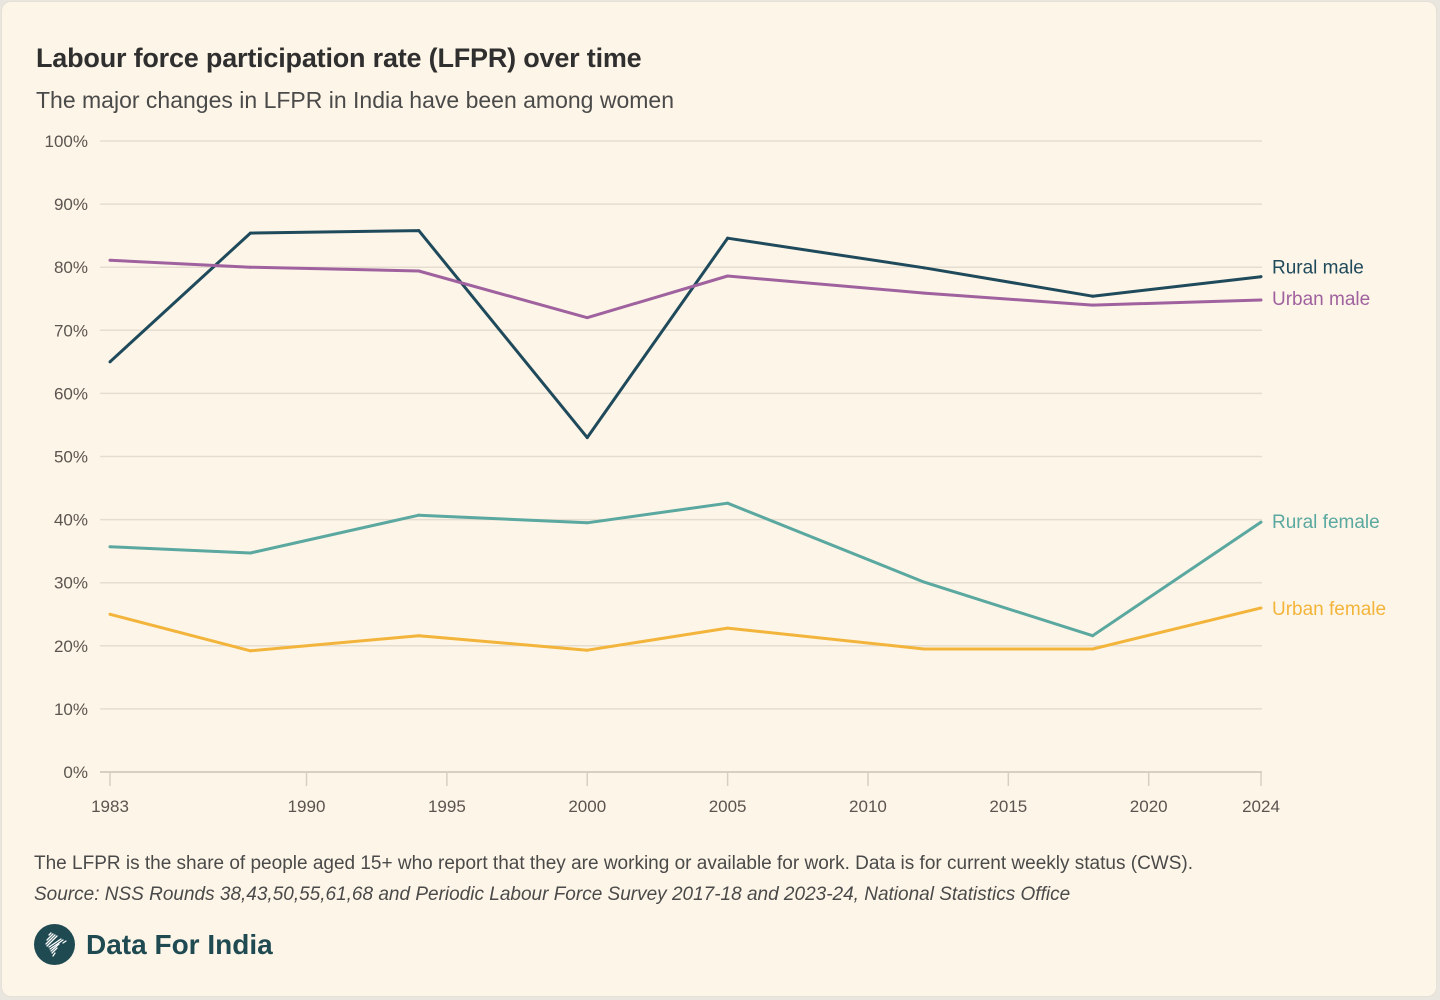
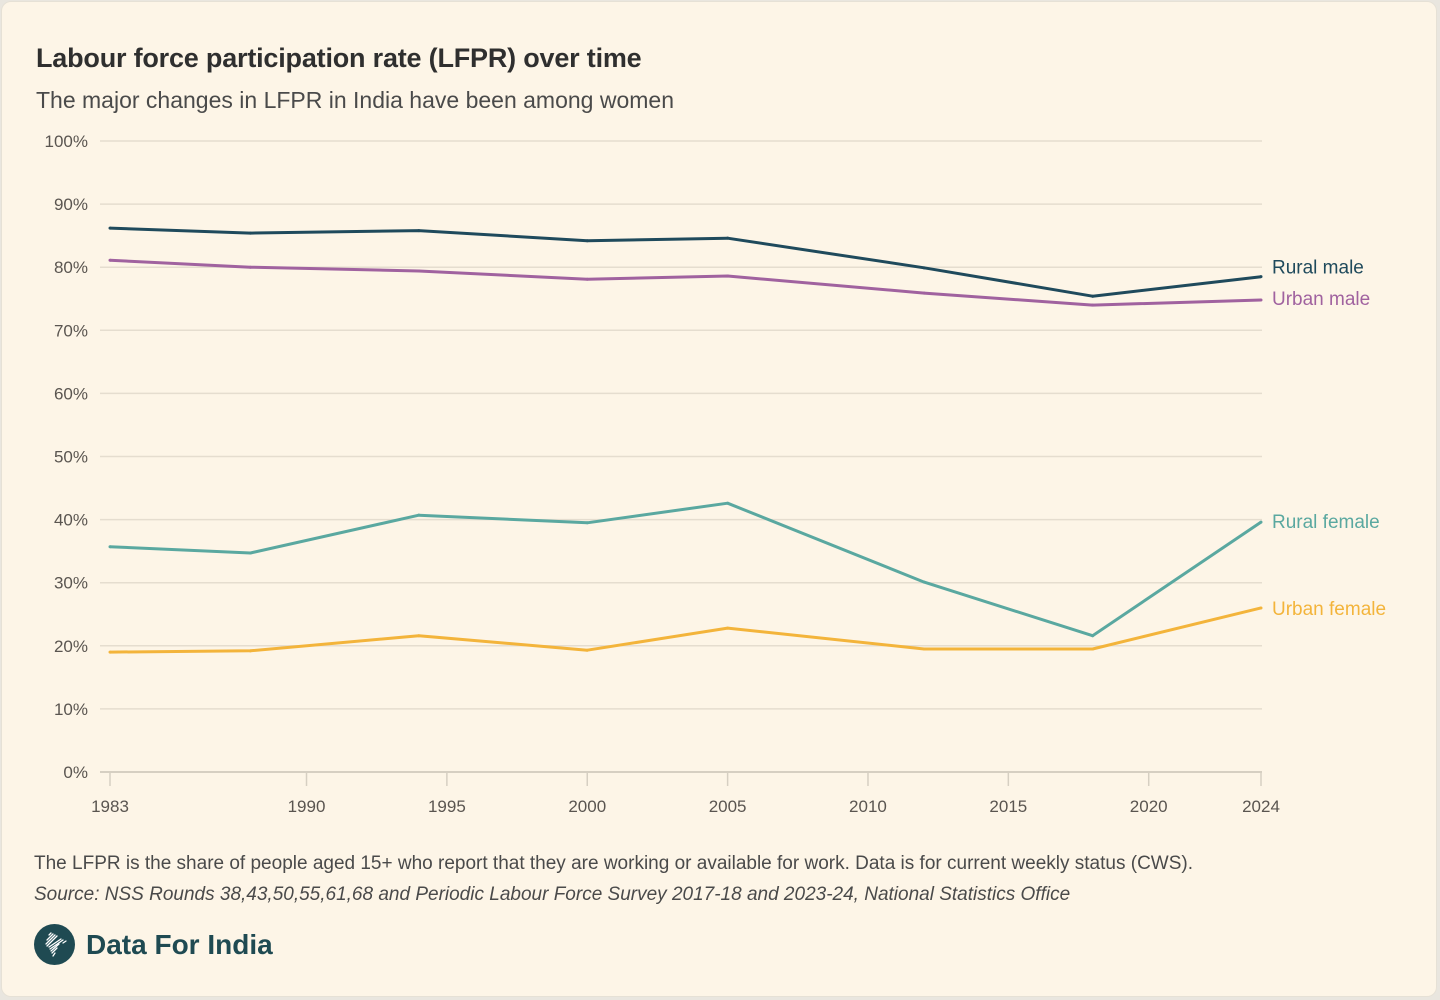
Rural male/1983: 65% -> 86%
Urban female/1983: 25% -> 19%
Rural male/2000: 53% -> 84%
Urban male/2000: 72% -> 78%
